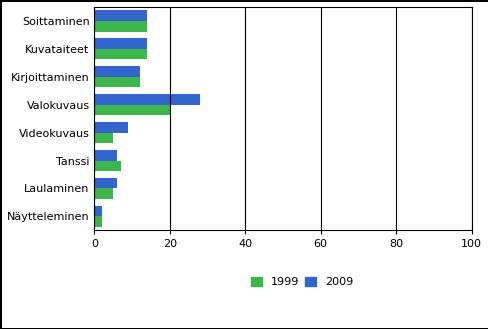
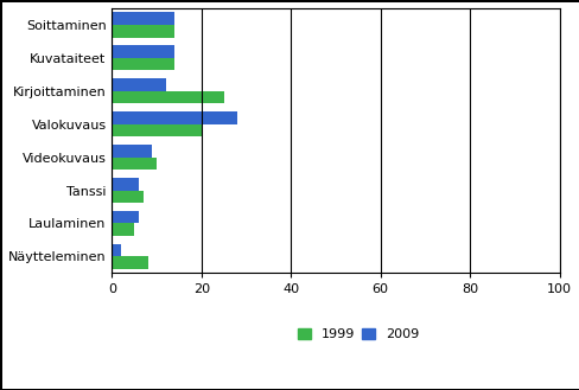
1999/Kirjoittaminen: 12 -> 25
1999/Videokuvaus: 5 -> 10
1999/Näytteleminen: 2 -> 8
